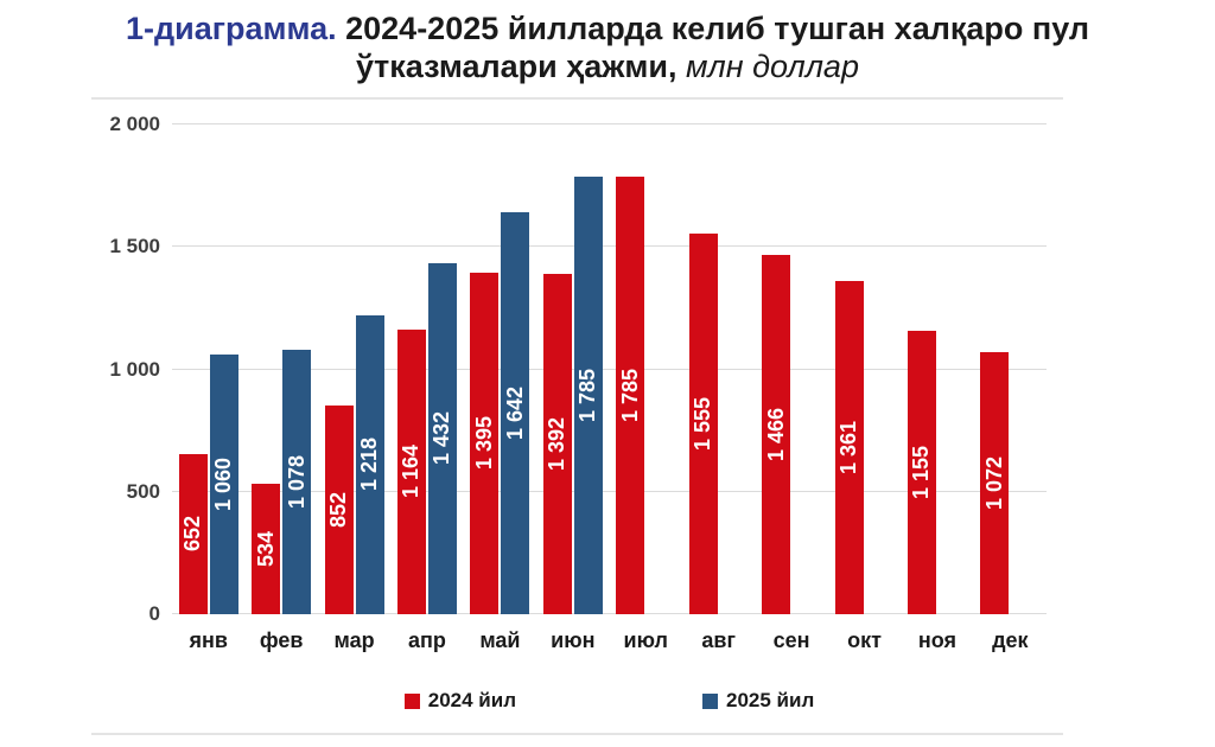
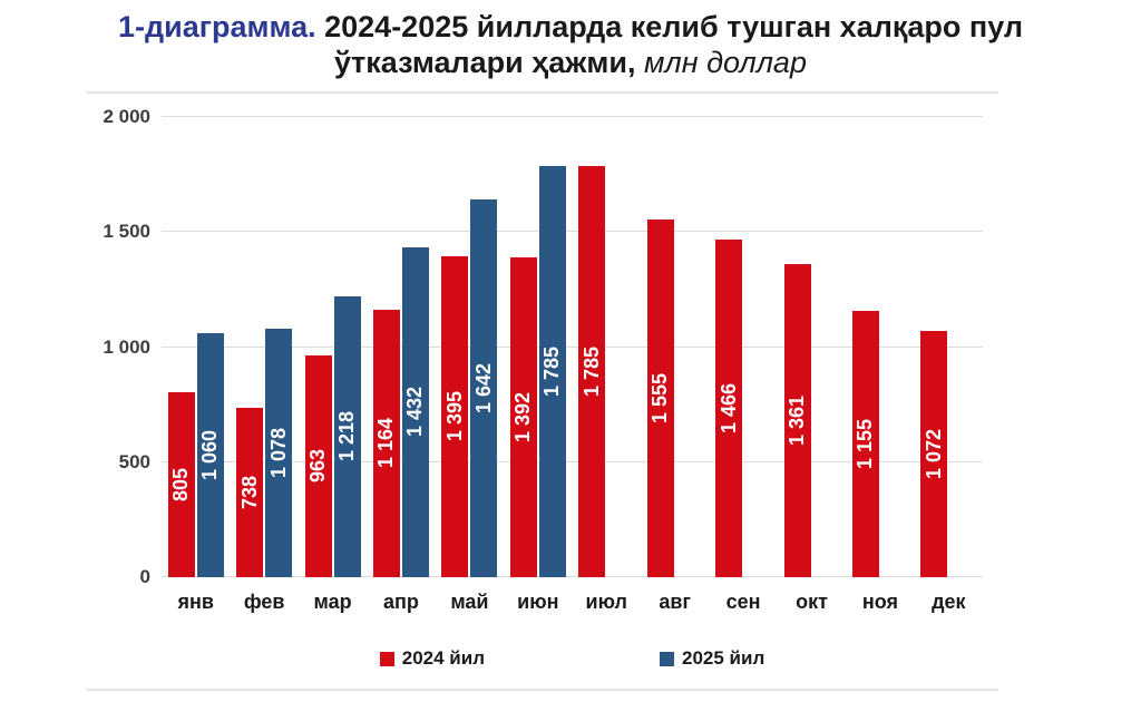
2024 йил/янв: 652 -> 805
2024 йил/фев: 534 -> 738
2024 йил/мар: 852 -> 963
